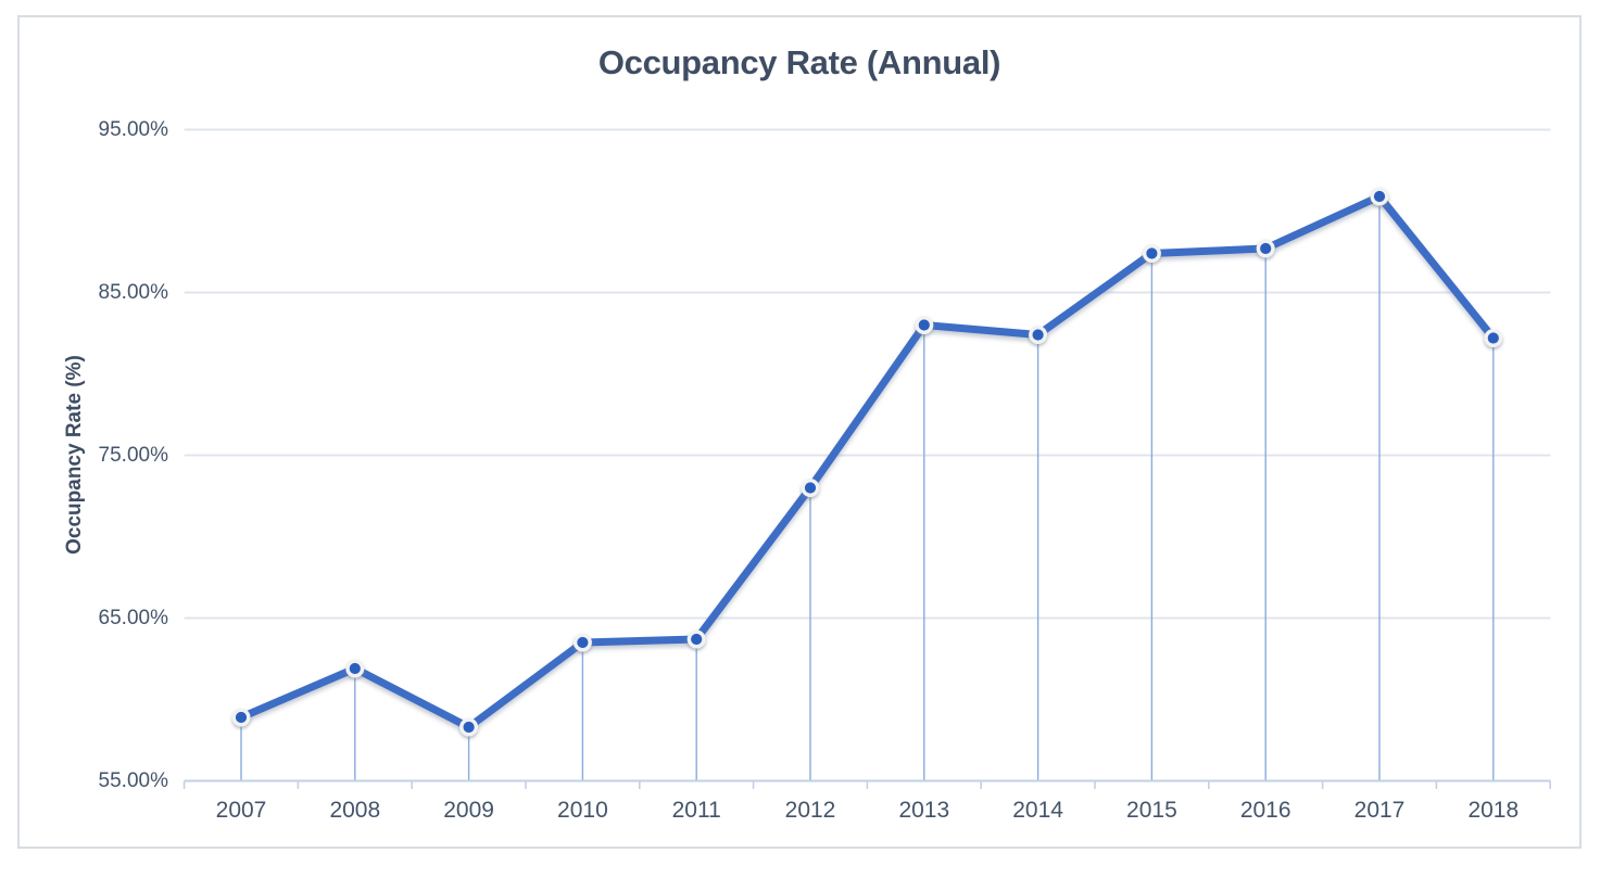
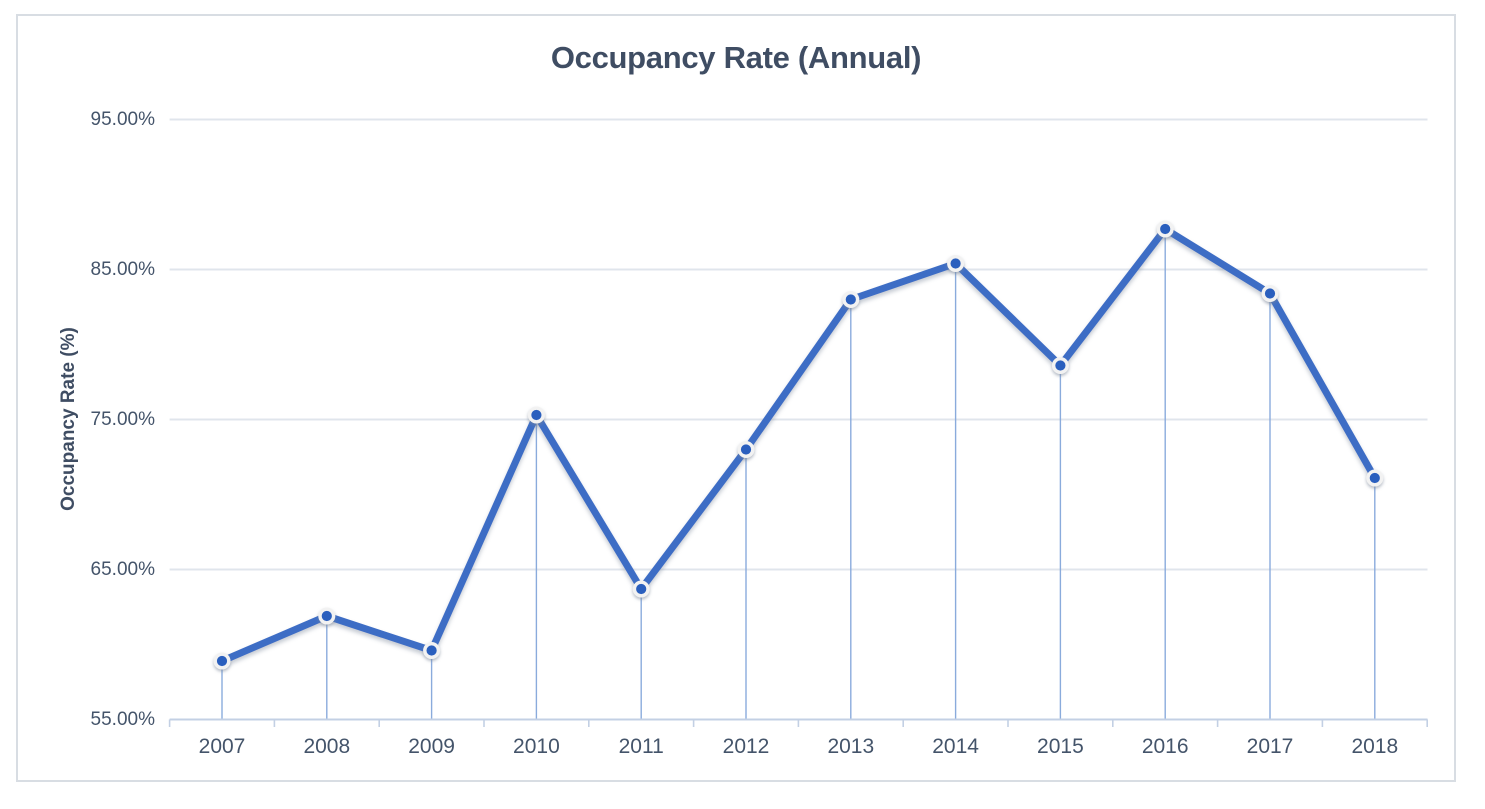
2009: 58.3% -> 59.6%
2010: 63.5% -> 75.3%
2014: 82.4% -> 85.4%
2015: 87.4% -> 78.6%
2017: 90.9% -> 83.4%
2018: 82.2% -> 71.1%
